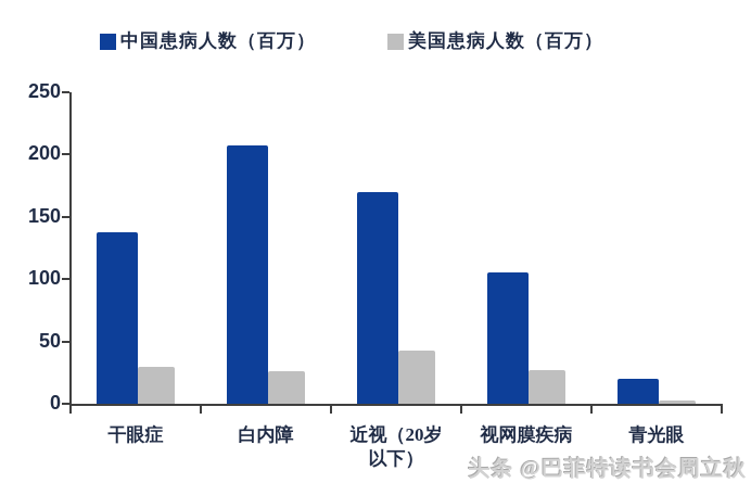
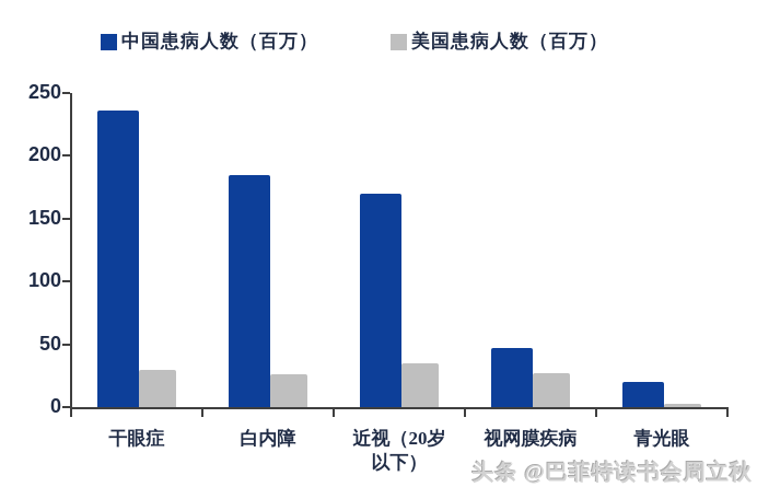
中国患病人数（百万）/干眼症: 138 -> 236
中国患病人数（百万）/白内障: 207 -> 185
美国患病人数（百万）/近视（20岁 以下）: 43 -> 35
中国患病人数（百万）/视网膜疾病: 105 -> 47
